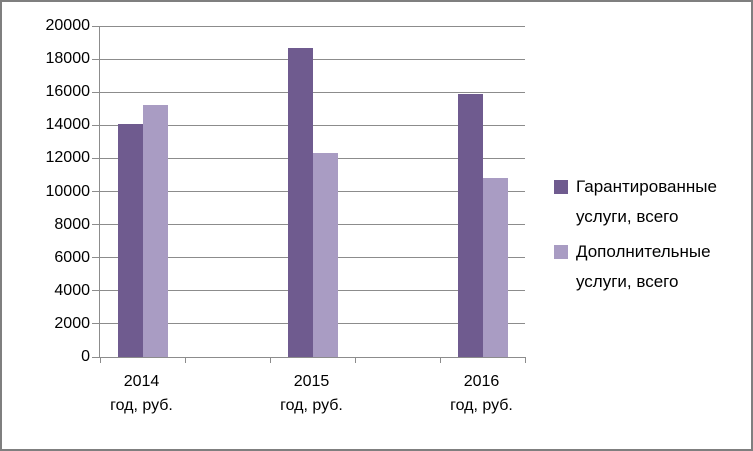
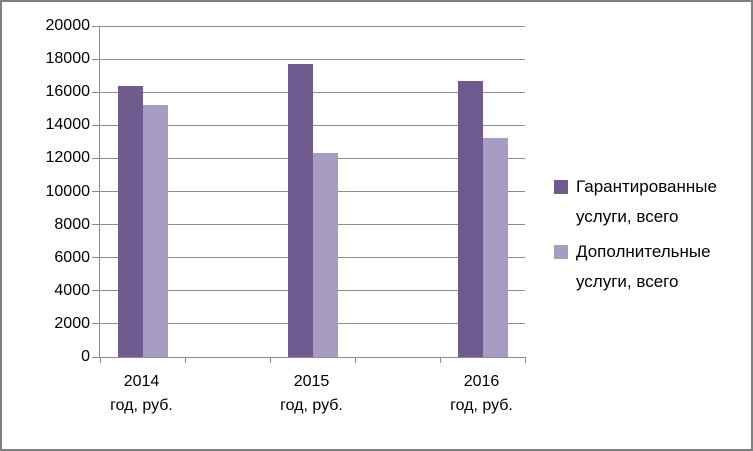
Гарантированные услуги, всего/2014 год, руб.: 14100 -> 16400
Гарантированные услуги, всего/2015 год, руб.: 18700 -> 17700
Гарантированные услуги, всего/2016 год, руб.: 15900 -> 16600
Дополнительные услуги, всего/2016 год, руб.: 10800 -> 13200
